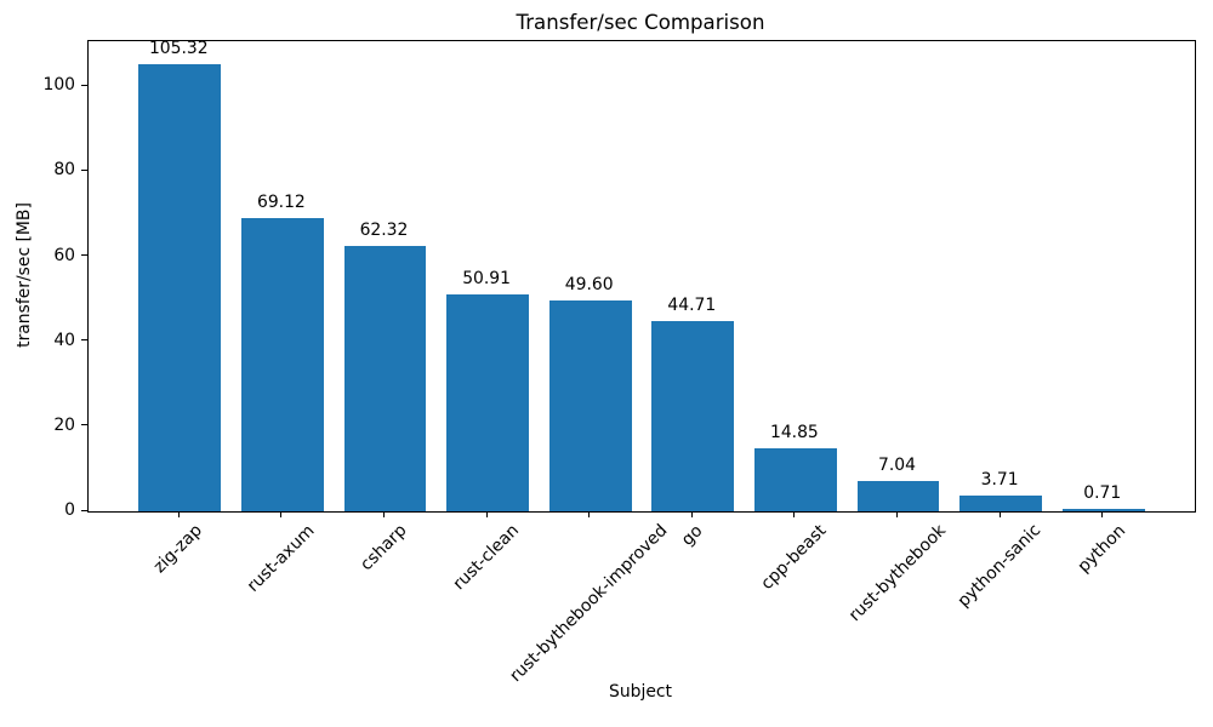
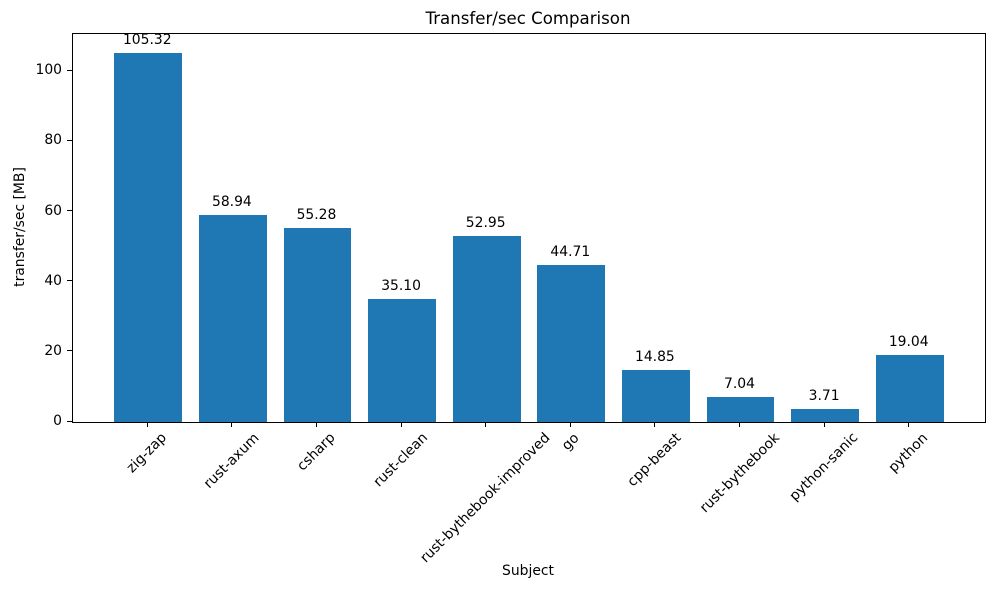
rust-axum: 69.12 -> 58.94
csharp: 62.32 -> 55.28
rust-clean: 50.91 -> 35.10
rust-bythebook-improved: 49.60 -> 52.95
python: 0.71 -> 19.04
